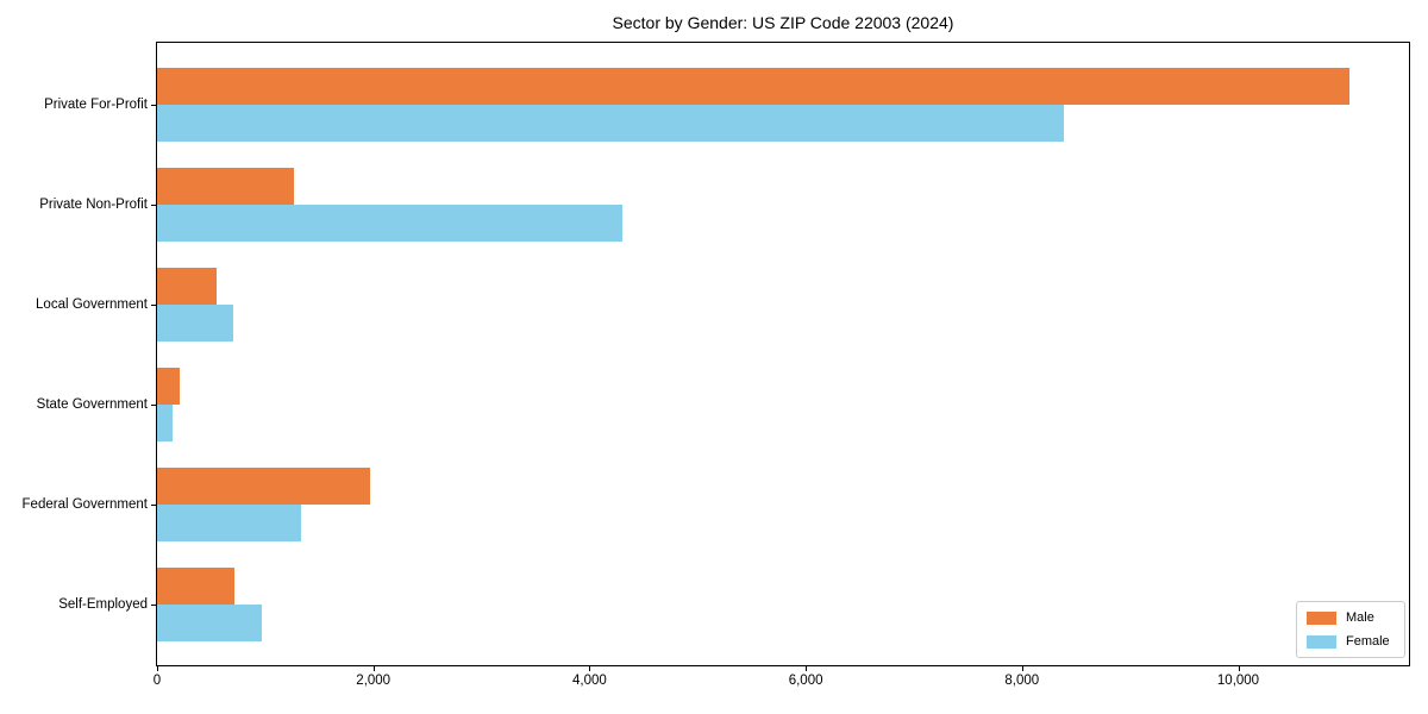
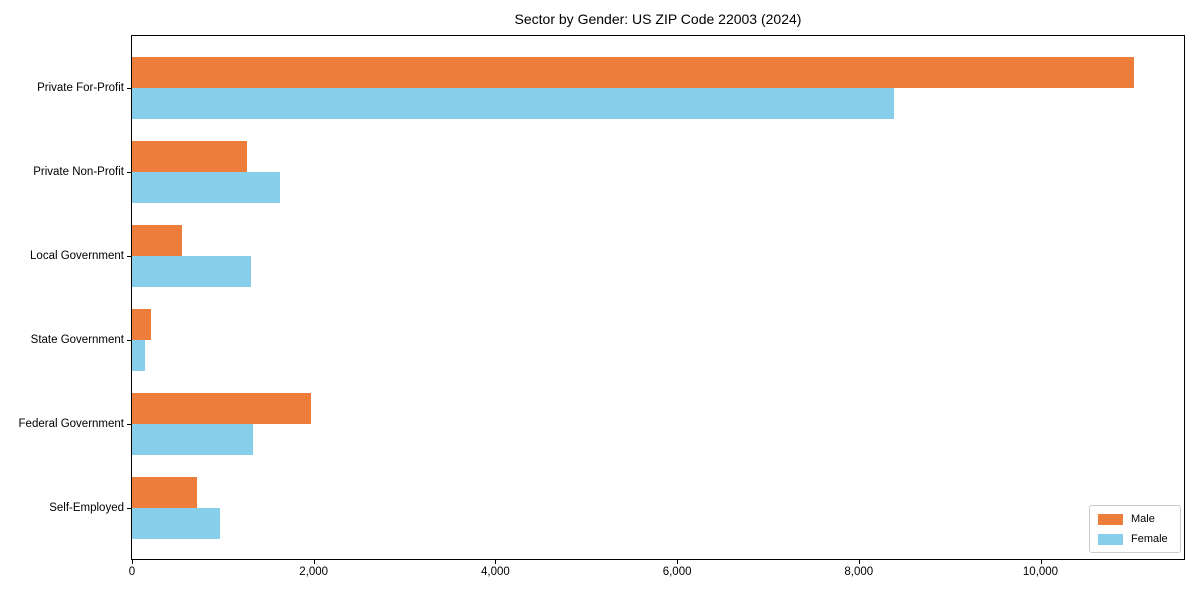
Female/Private Non-Profit: 4300 -> 1600
Female/Local Government: 700 -> 1300
